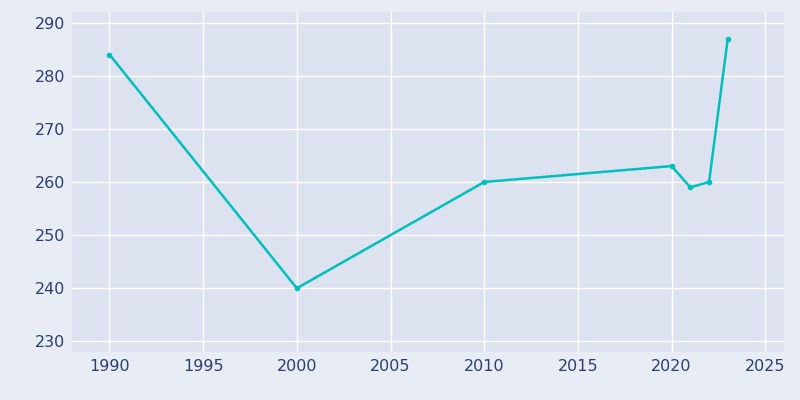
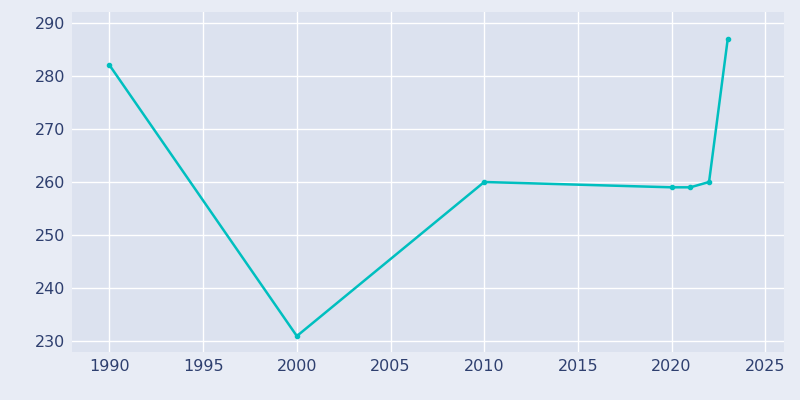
1990: 284 -> 282
2000: 240 -> 231
2020: 263 -> 259
